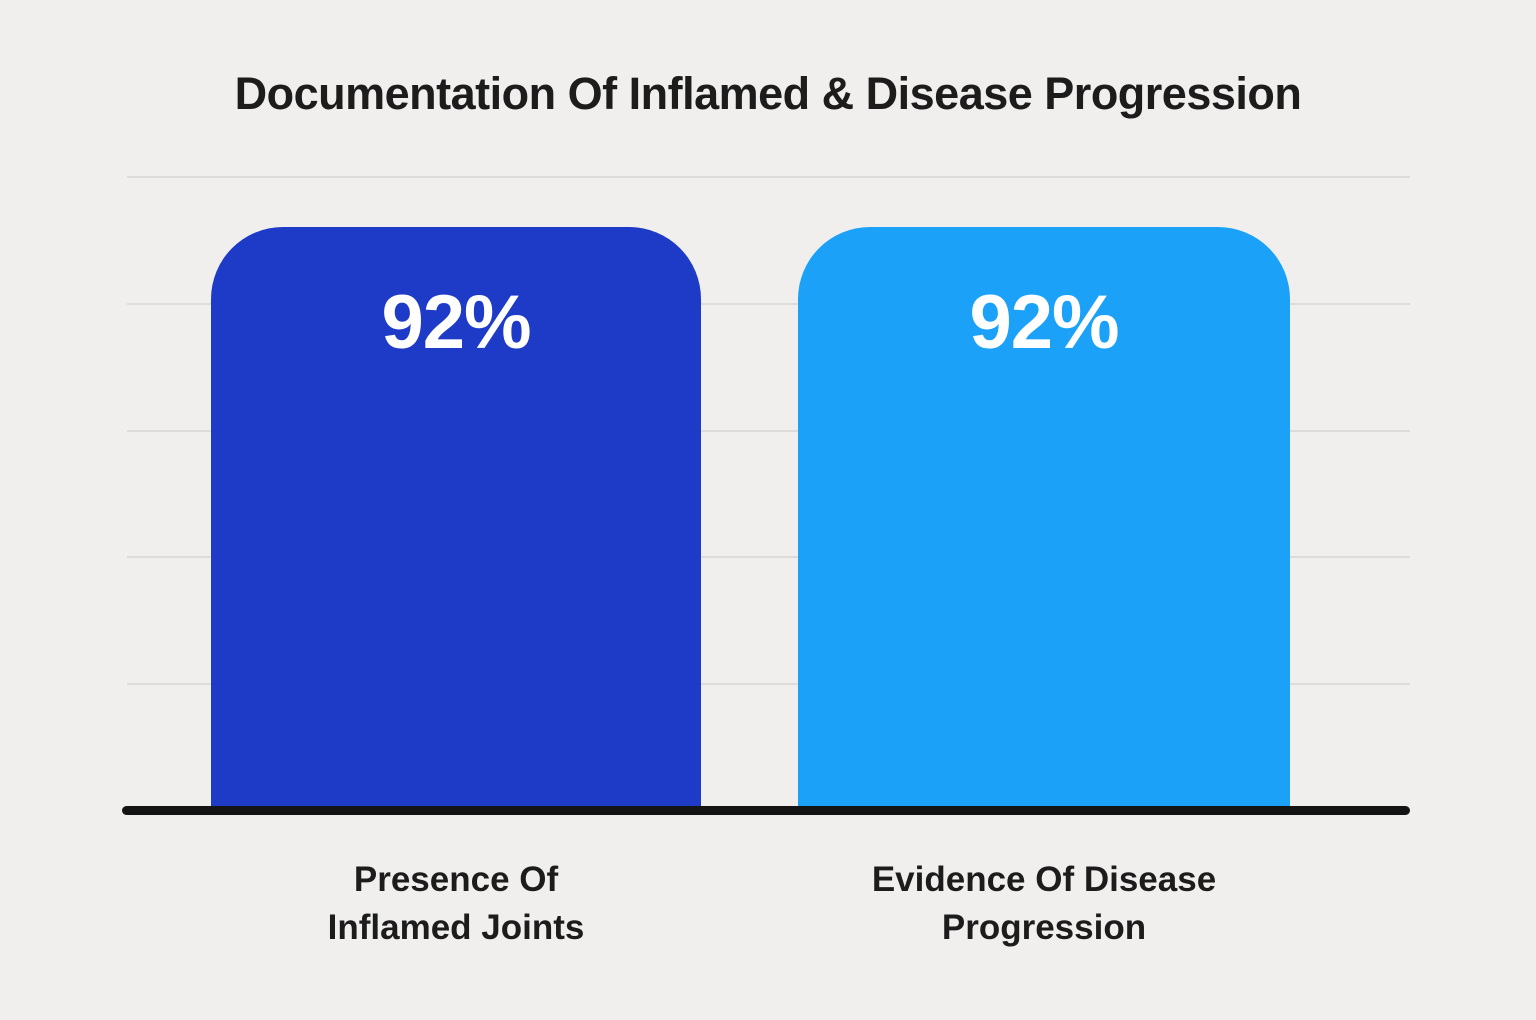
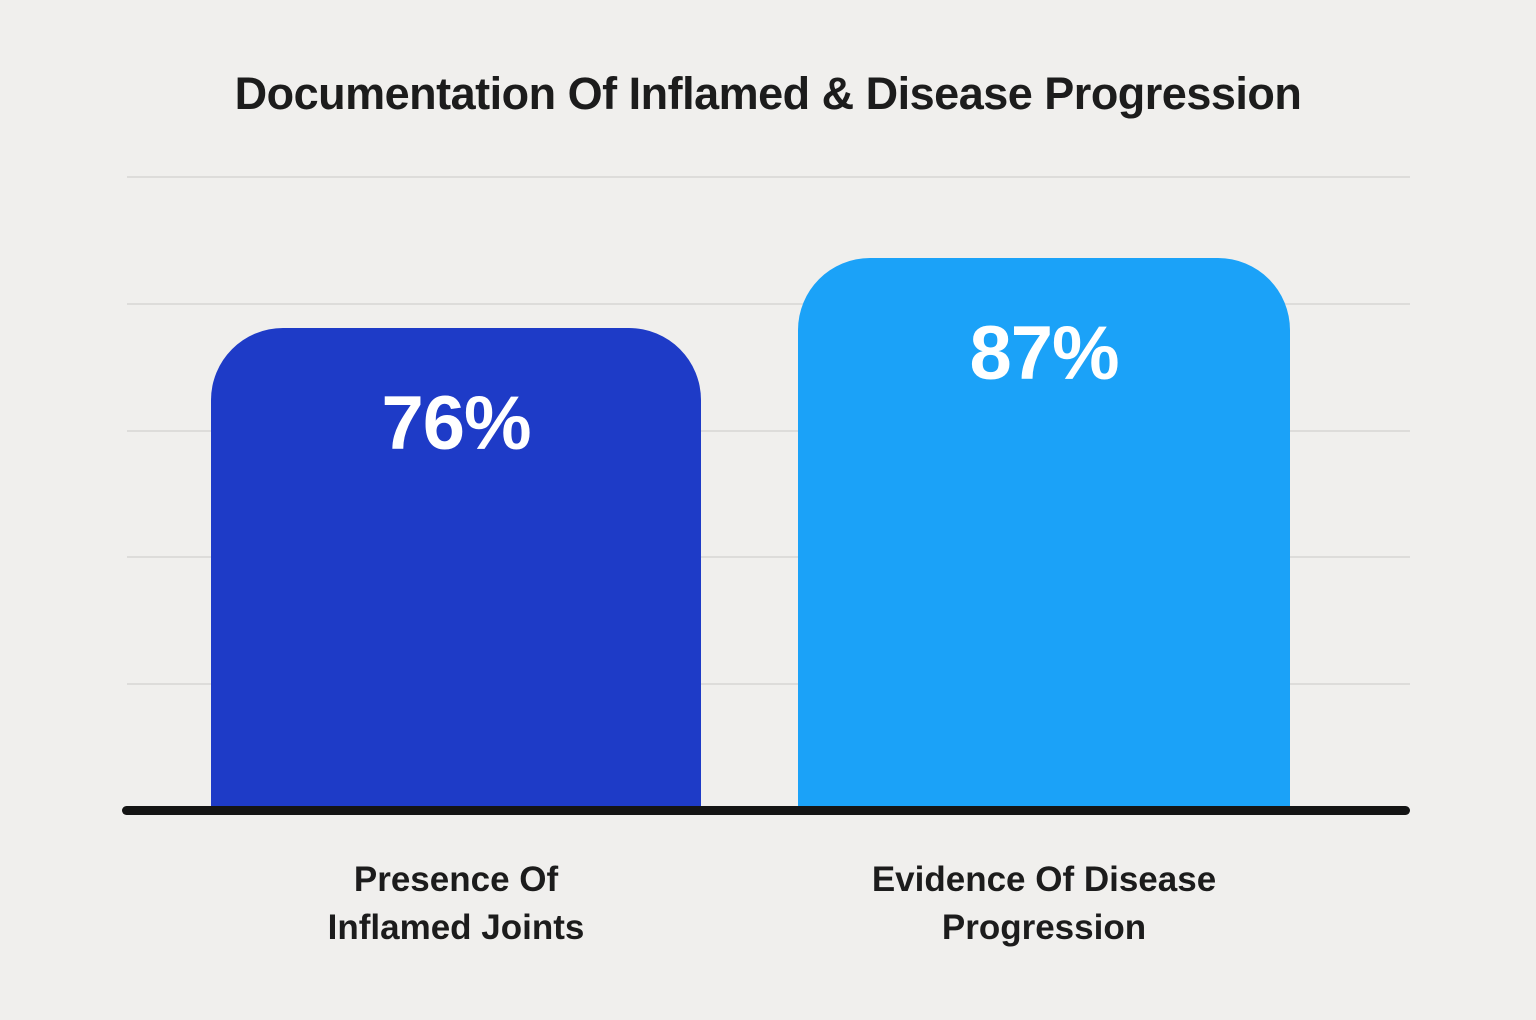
Presence Of Inflamed Joints: 92% -> 76%
Evidence Of Disease Progression: 92% -> 87%
